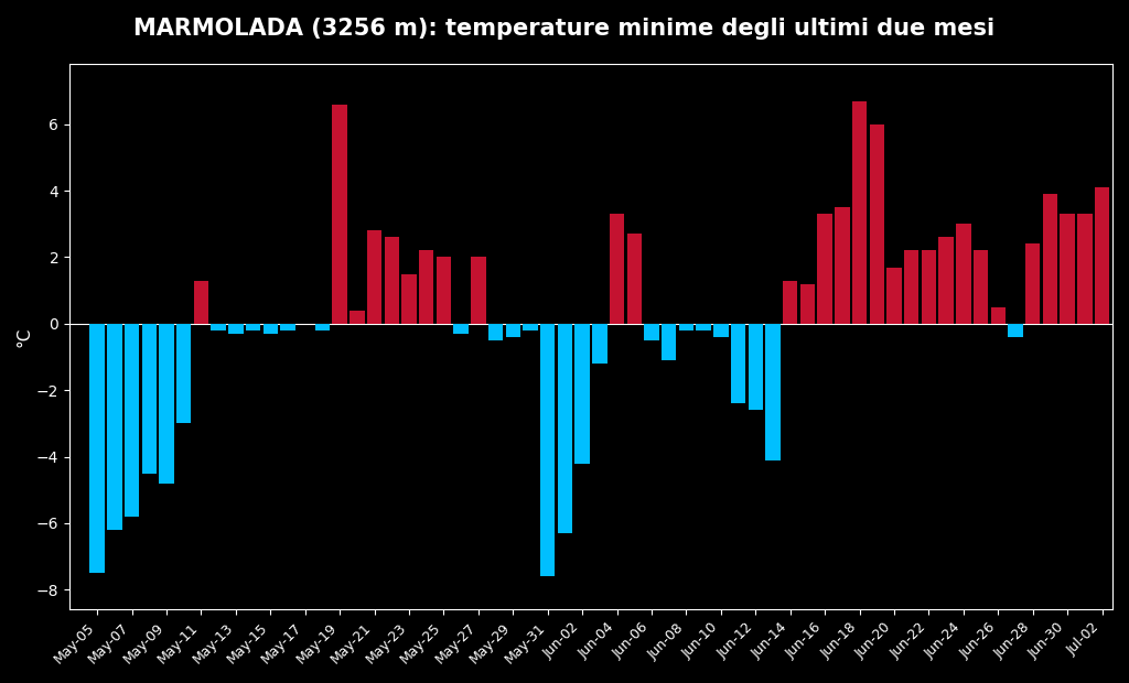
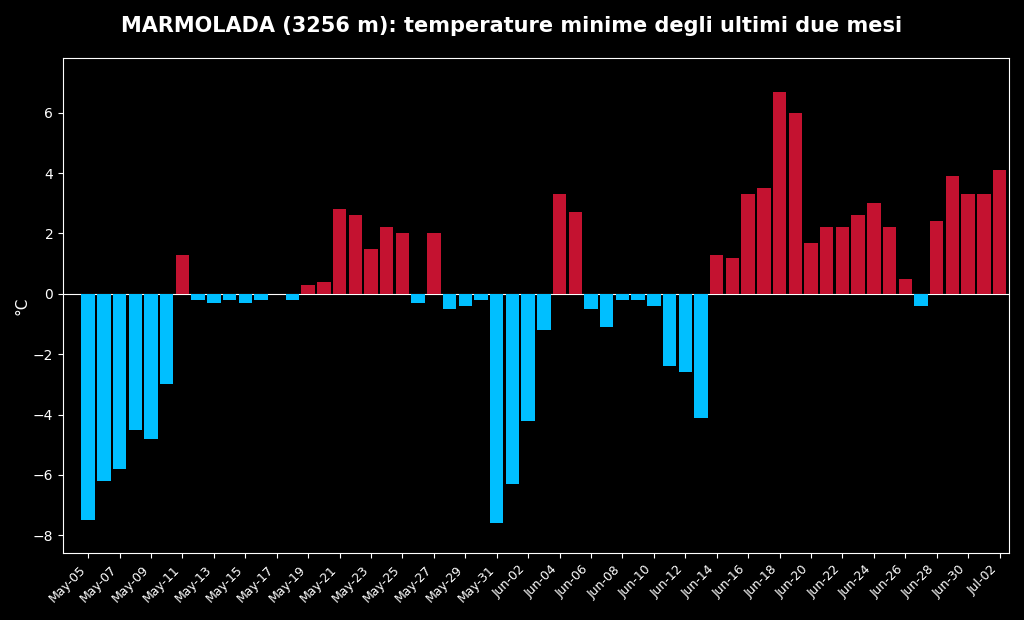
May-19: 6.6 -> 0.3
